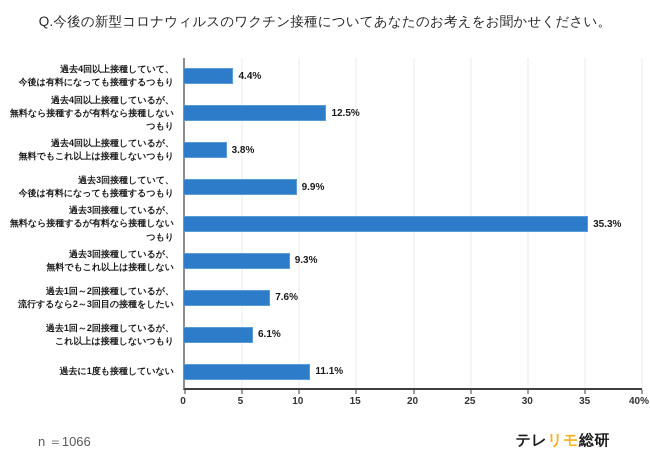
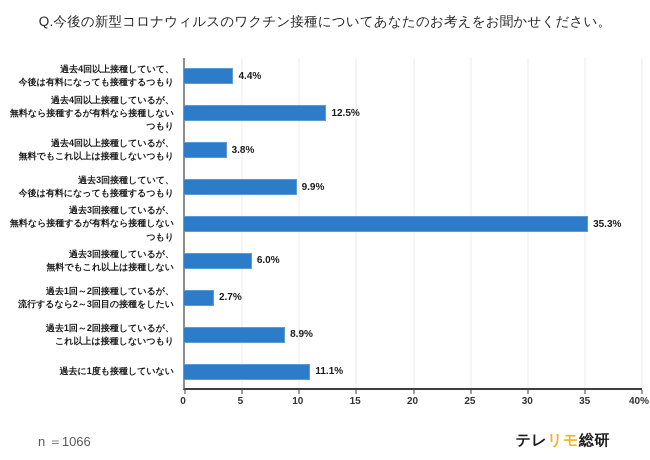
過去3回接種しているが、 無料でもこれ以上は接種しない: 9.3% -> 6.0%
過去1回～2回接種しているが、 流行するなら2～3回目の接種をしたい: 7.6% -> 2.7%
過去1回～2回接種しているが、 これ以上は接種しないつもり: 6.1% -> 8.9%
